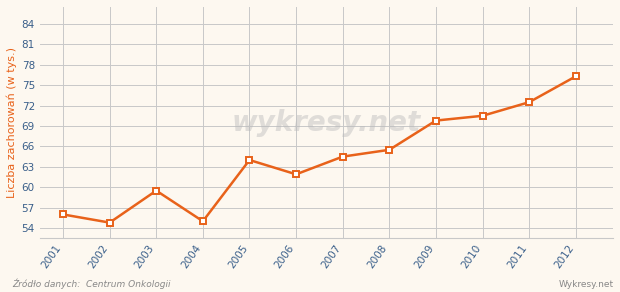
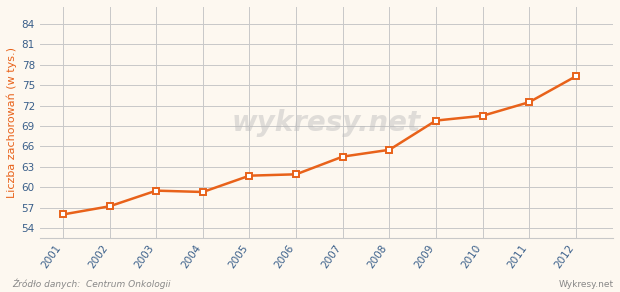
2002: 54.8 -> 57.2
2004: 55.0 -> 59.3
2005: 64.0 -> 61.7
